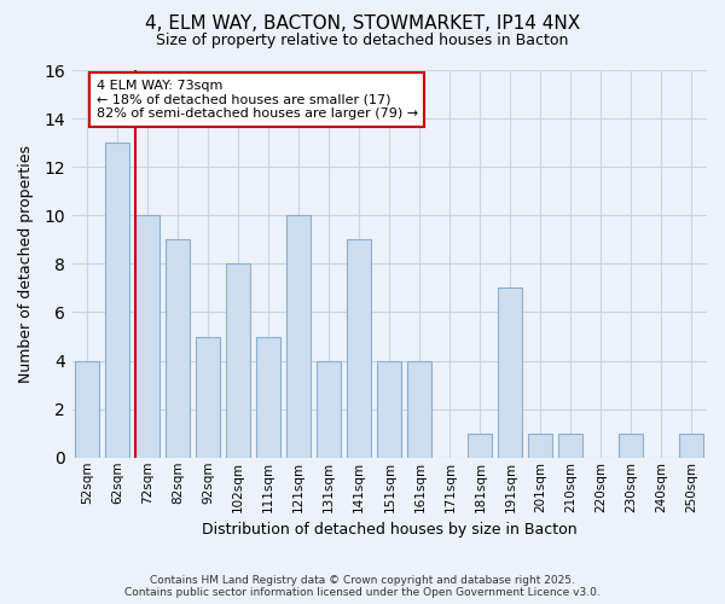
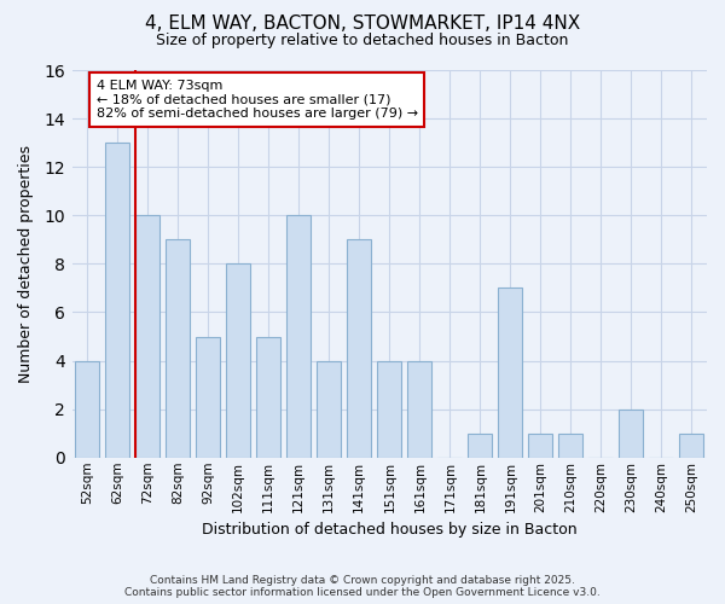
230sqm: 1 -> 2
